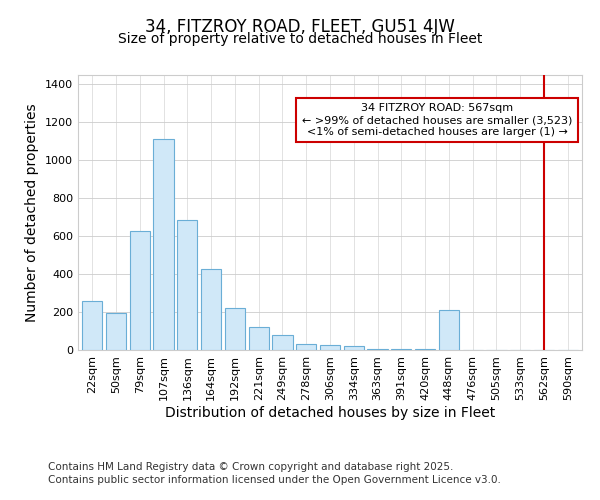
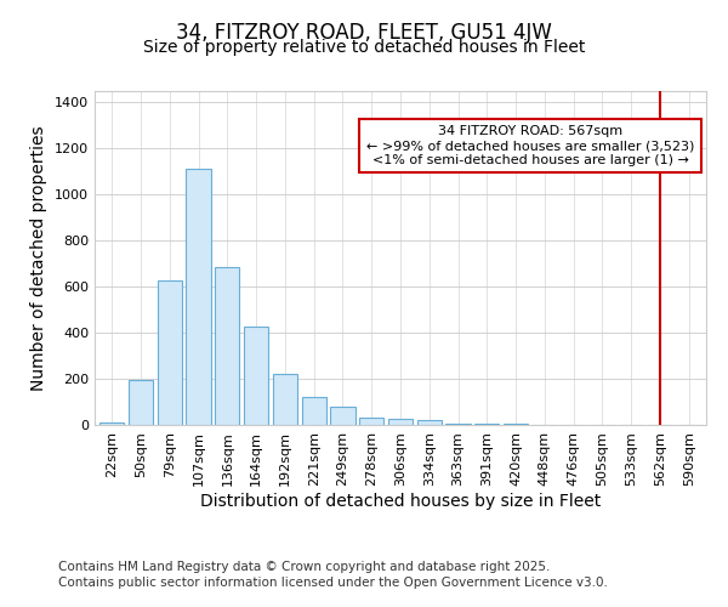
22sqm: 260 -> 10
448sqm: 210 -> 0
